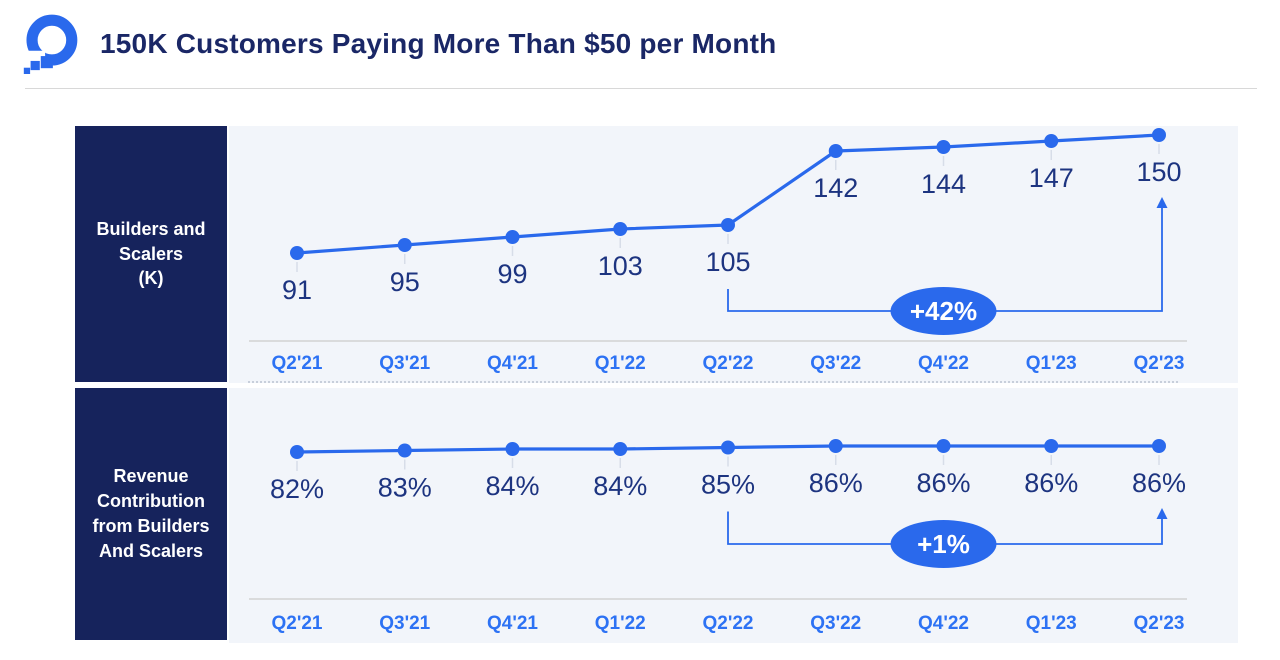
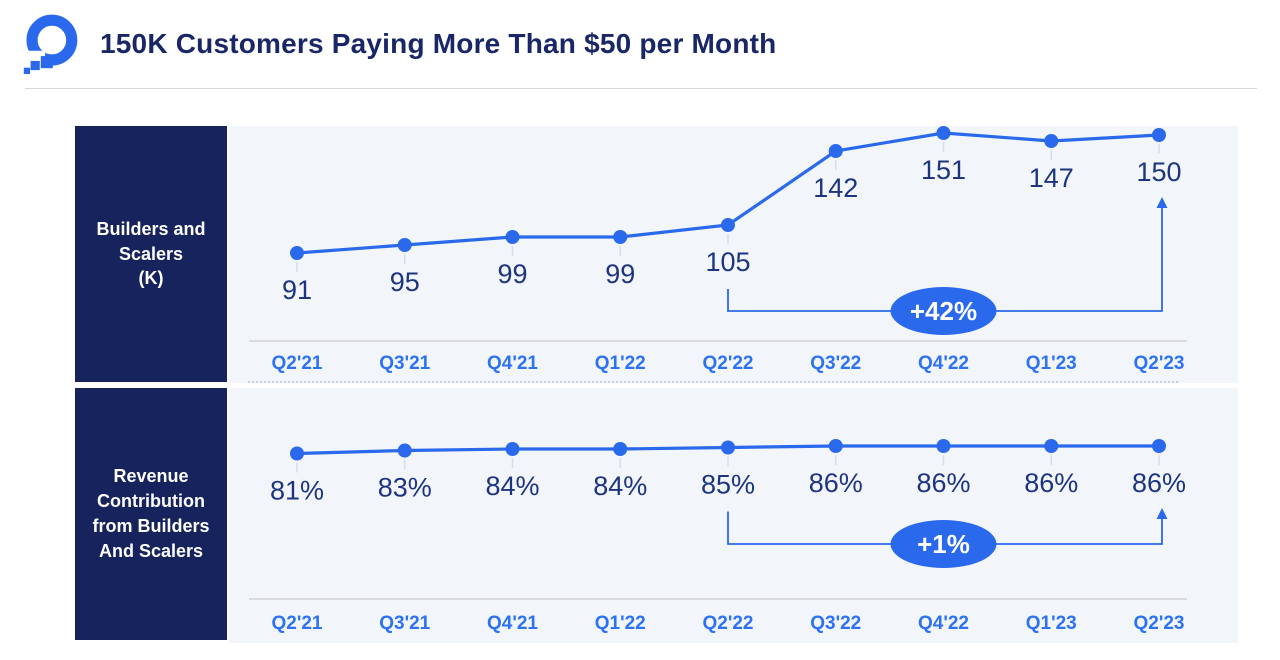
Builders and Scalers (K)/Q1'22: 103 -> 99
Builders and Scalers (K)/Q4'22: 144 -> 151
Revenue Contribution from Builders And Scalers/Q2'21: 82% -> 81%
